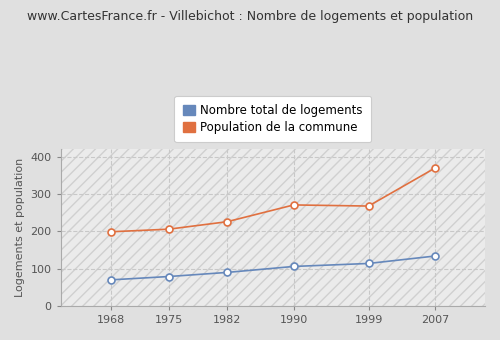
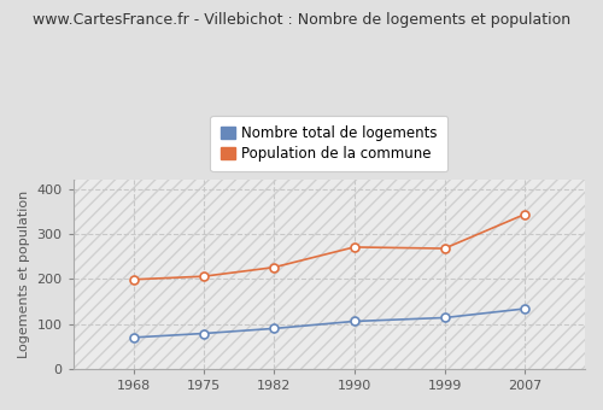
Population de la commune/2007: 370 -> 344
